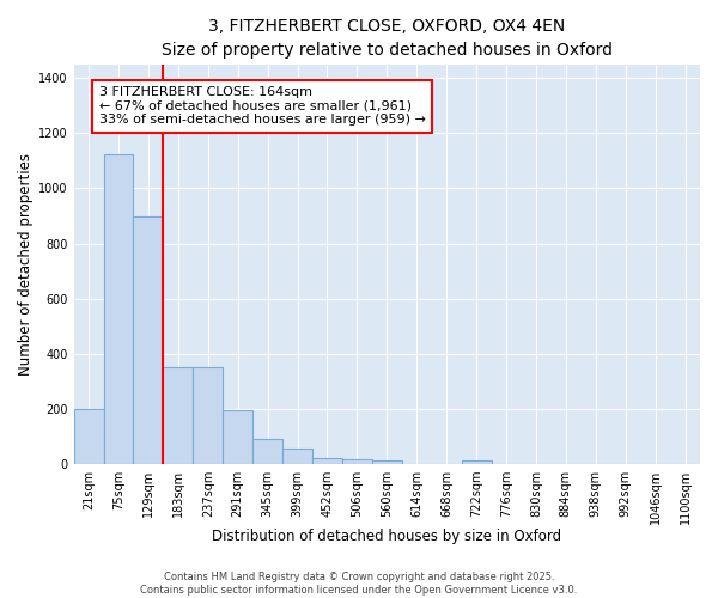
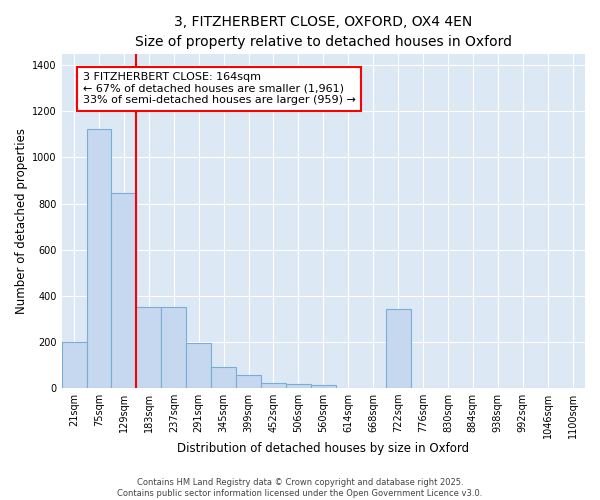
129sqm: 897 -> 845
722sqm: 12 -> 340
